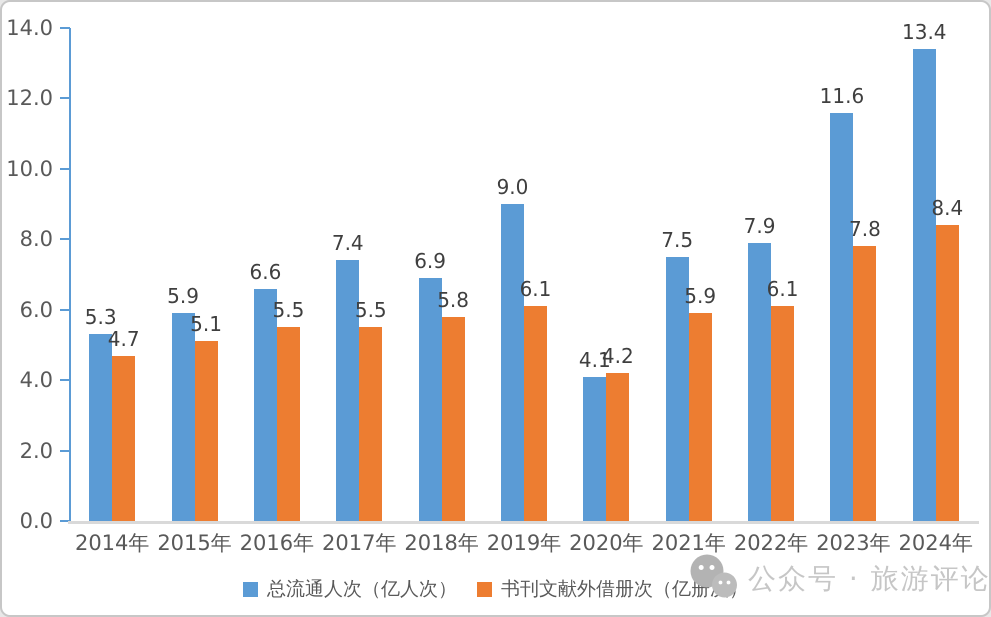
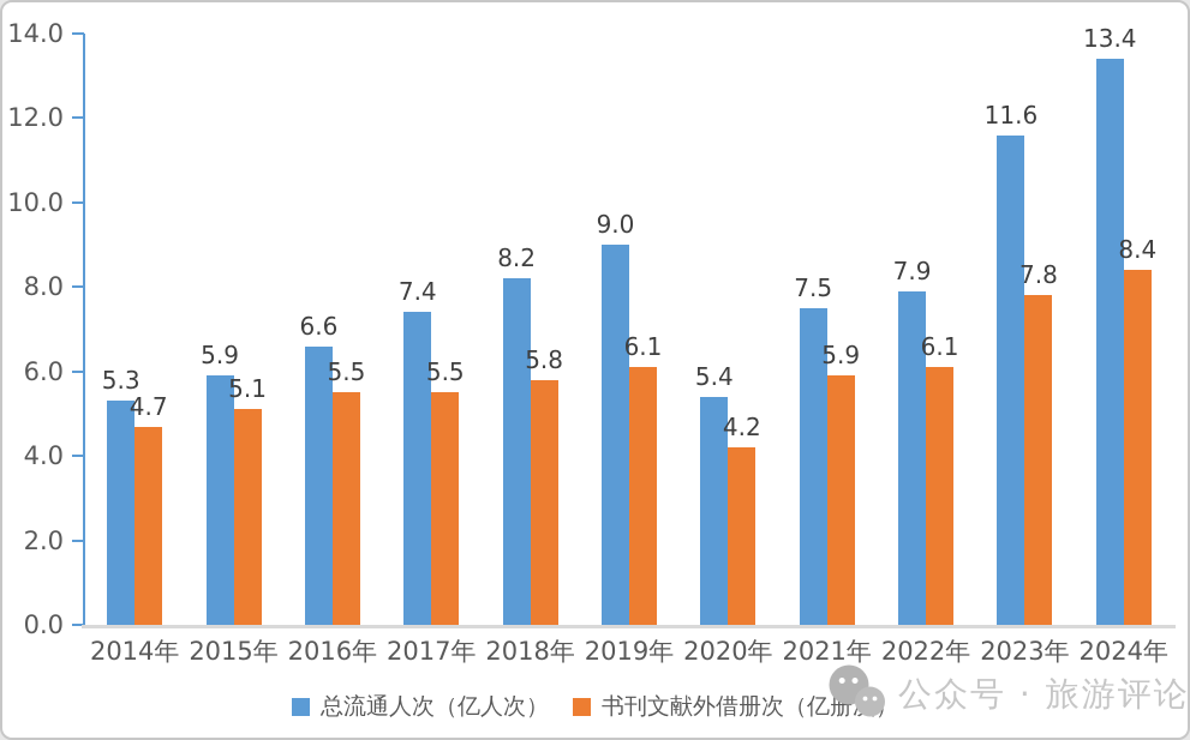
总流通人次（亿人次）/2018年: 6.9 -> 8.2
总流通人次（亿人次）/2020年: 4.1 -> 5.4
